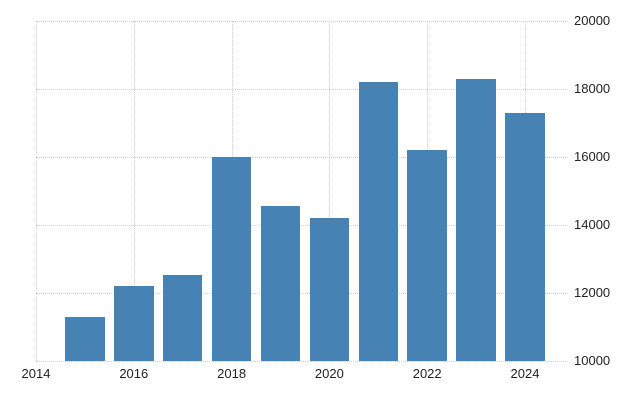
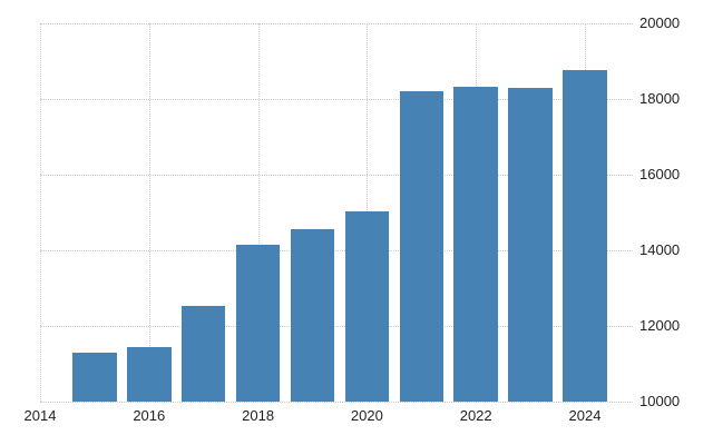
2016: 12200 -> 11400
2018: 16000 -> 14200
2020: 14200 -> 15000
2022: 16200 -> 18300
2024: 17300 -> 18800
